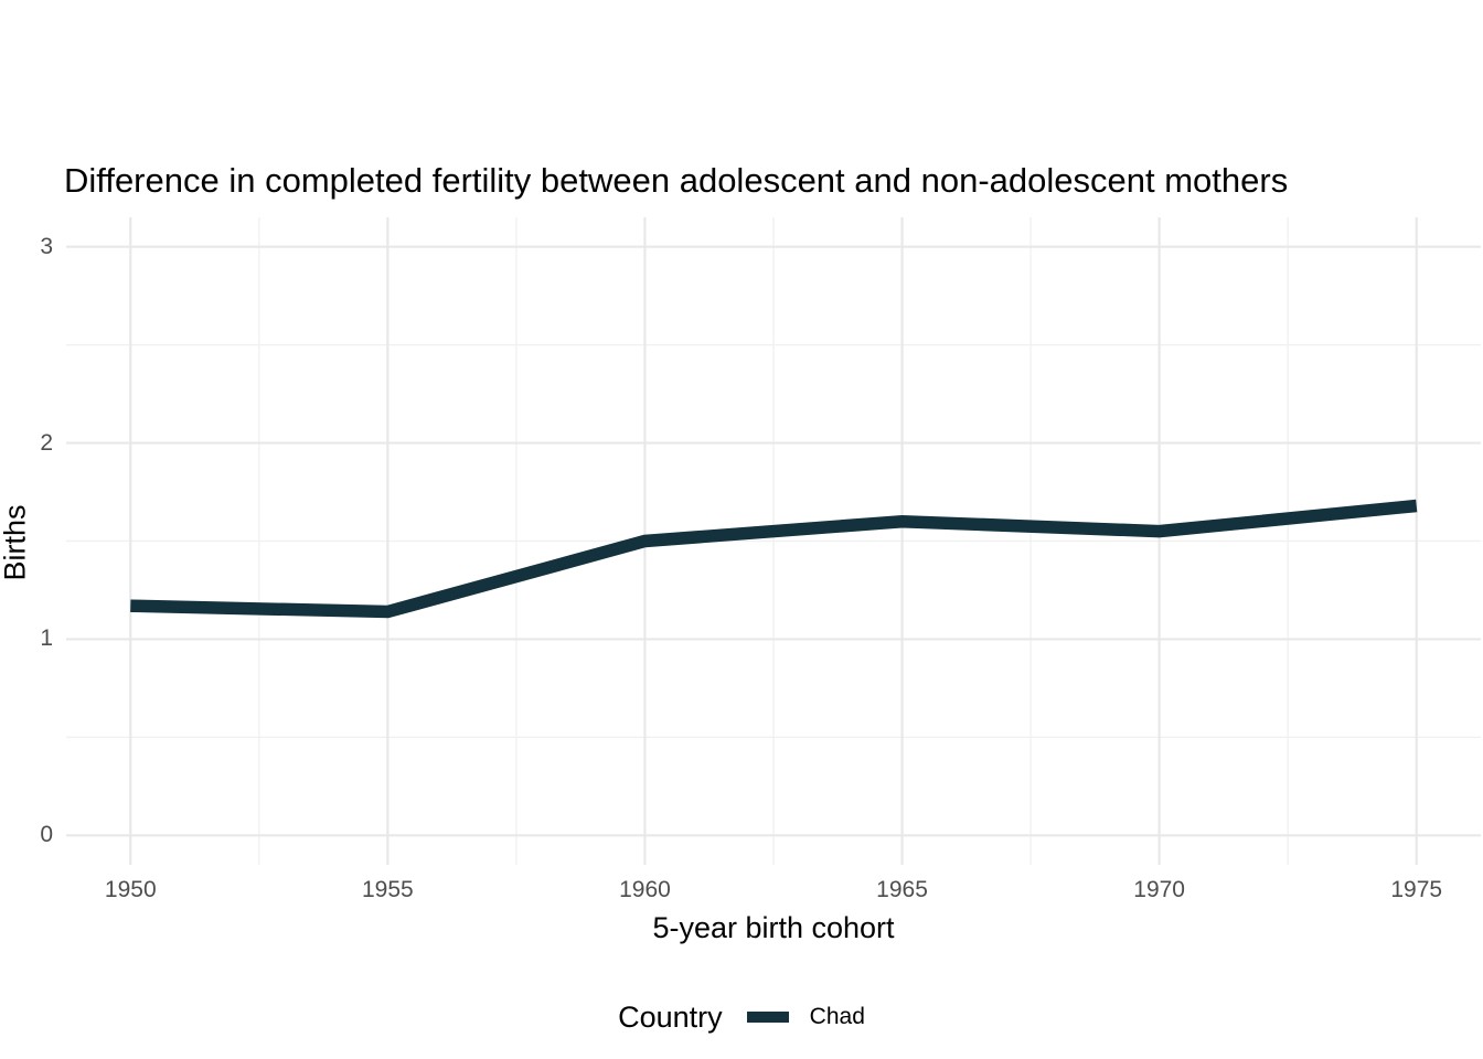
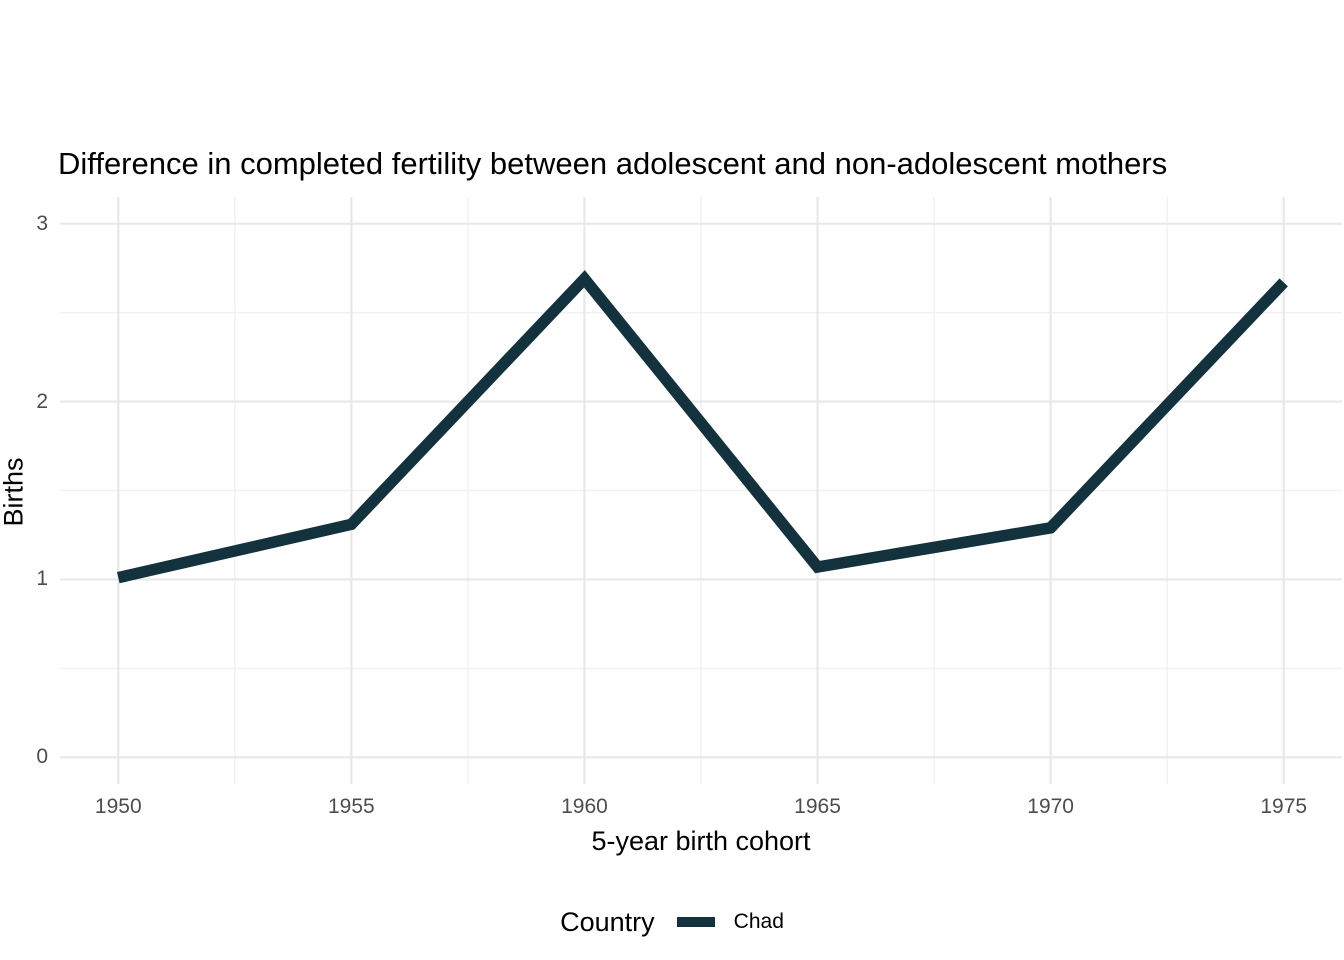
1950: 1.17 -> 1.01
1955: 1.14 -> 1.31
1960: 1.50 -> 2.69
1965: 1.60 -> 1.07
1970: 1.55 -> 1.29
1975: 1.68 -> 2.67
